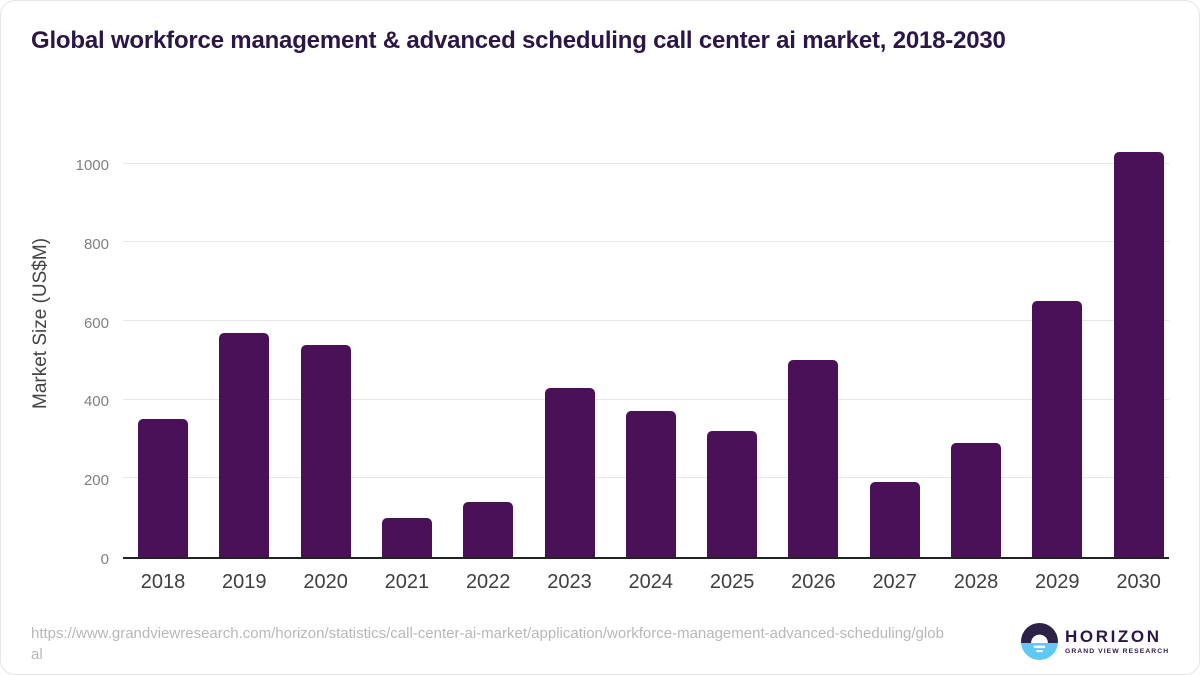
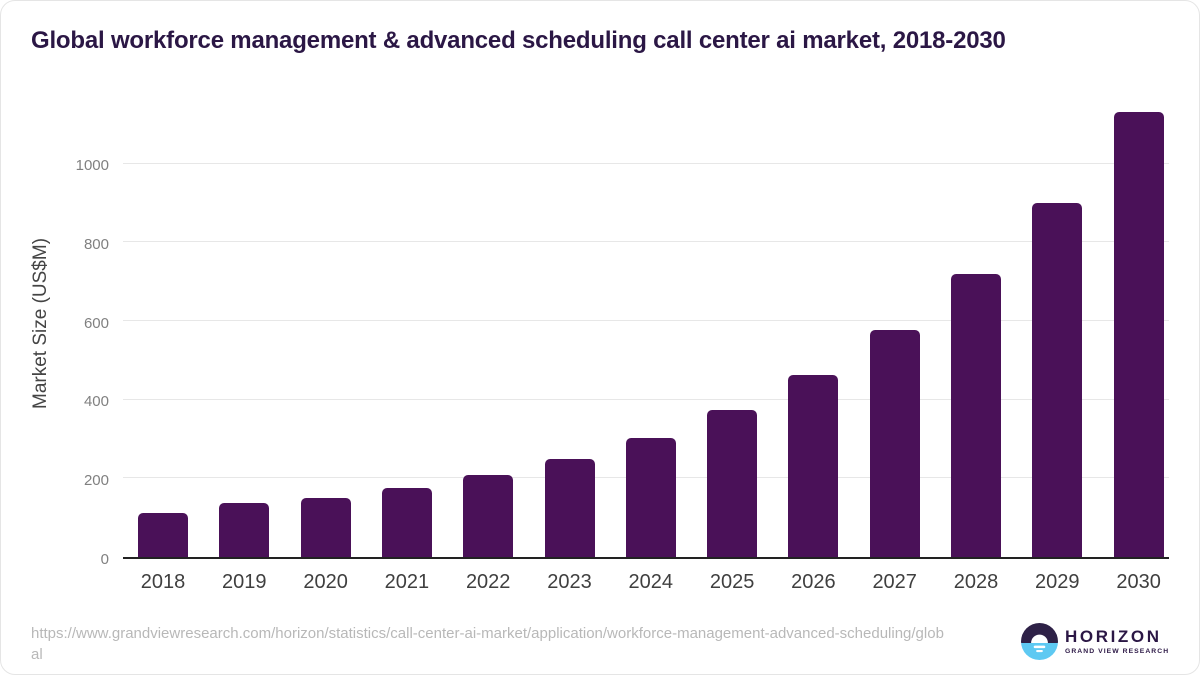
2018: 350 -> 110
2019: 570 -> 140
2020: 540 -> 150
2021: 100 -> 180
2022: 140 -> 210
2023: 430 -> 250
2024: 370 -> 300
2025: 320 -> 370
2026: 500 -> 460
2027: 190 -> 580
2028: 290 -> 720
2029: 650 -> 900
2030: 1030 -> 1130
